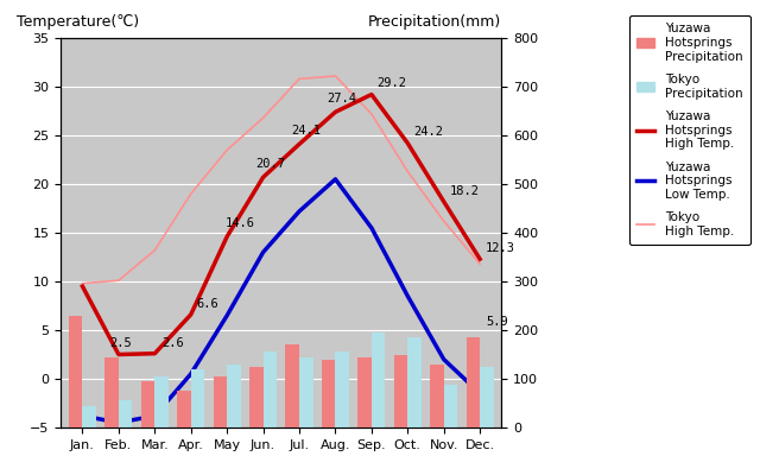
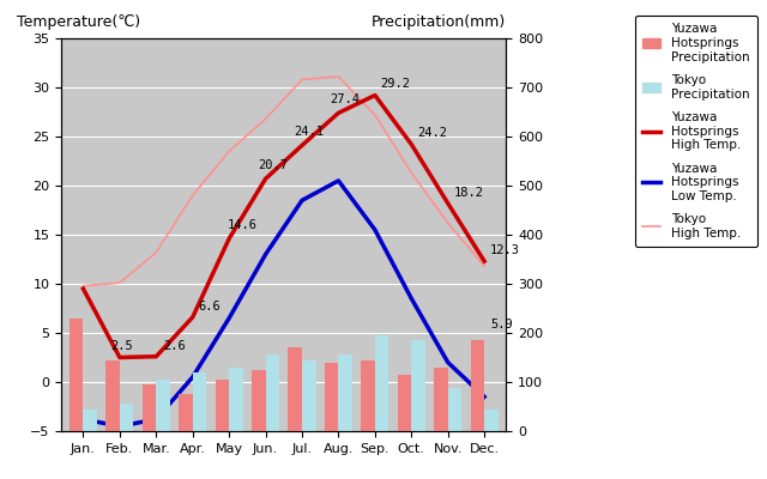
Yuzawa Hotsprings Low Temp./Jul.: 17.2 -> 18.5
Yuzawa Hotsprings Precipitation/Oct.: 150 -> 115
Tokyo Precipitation/Dec.: 125 -> 45
